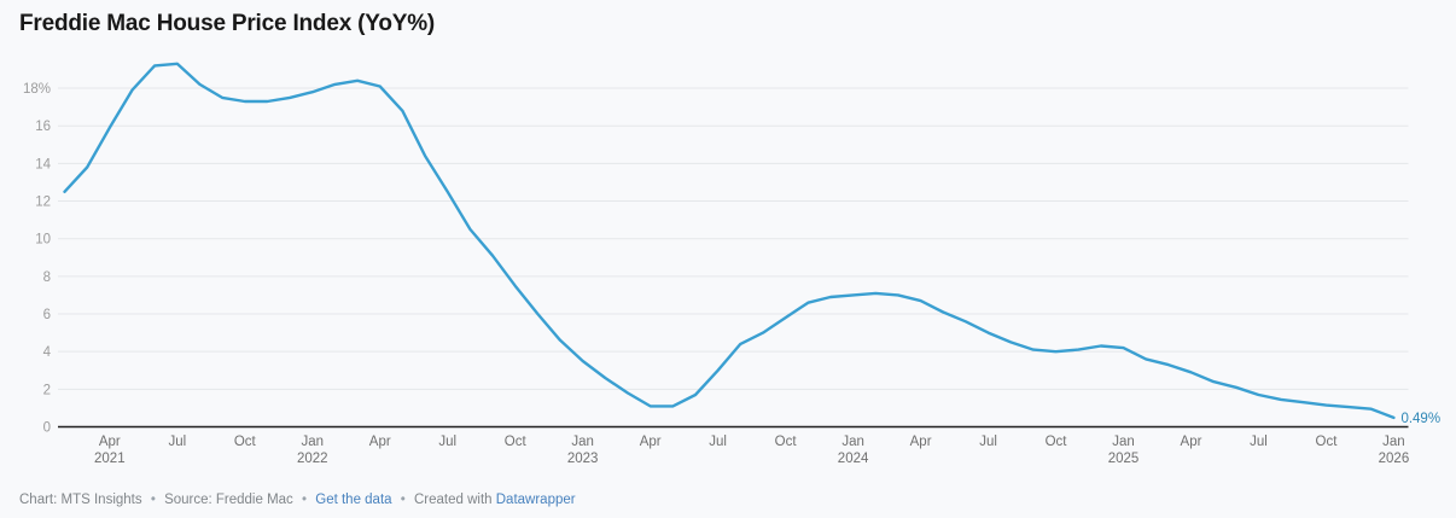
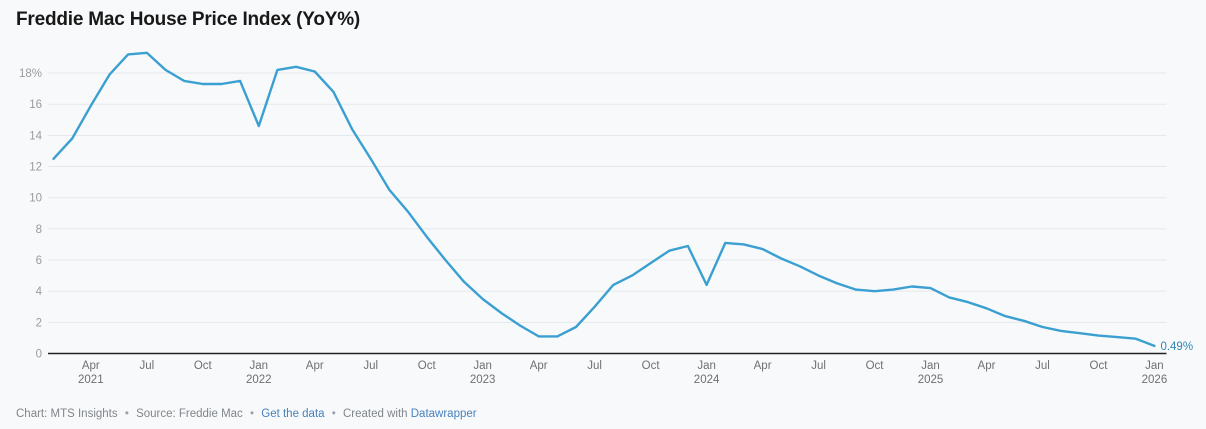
Jan 2022: 17.8% -> 14.6%
Jan 2024: 7.0% -> 4.4%
